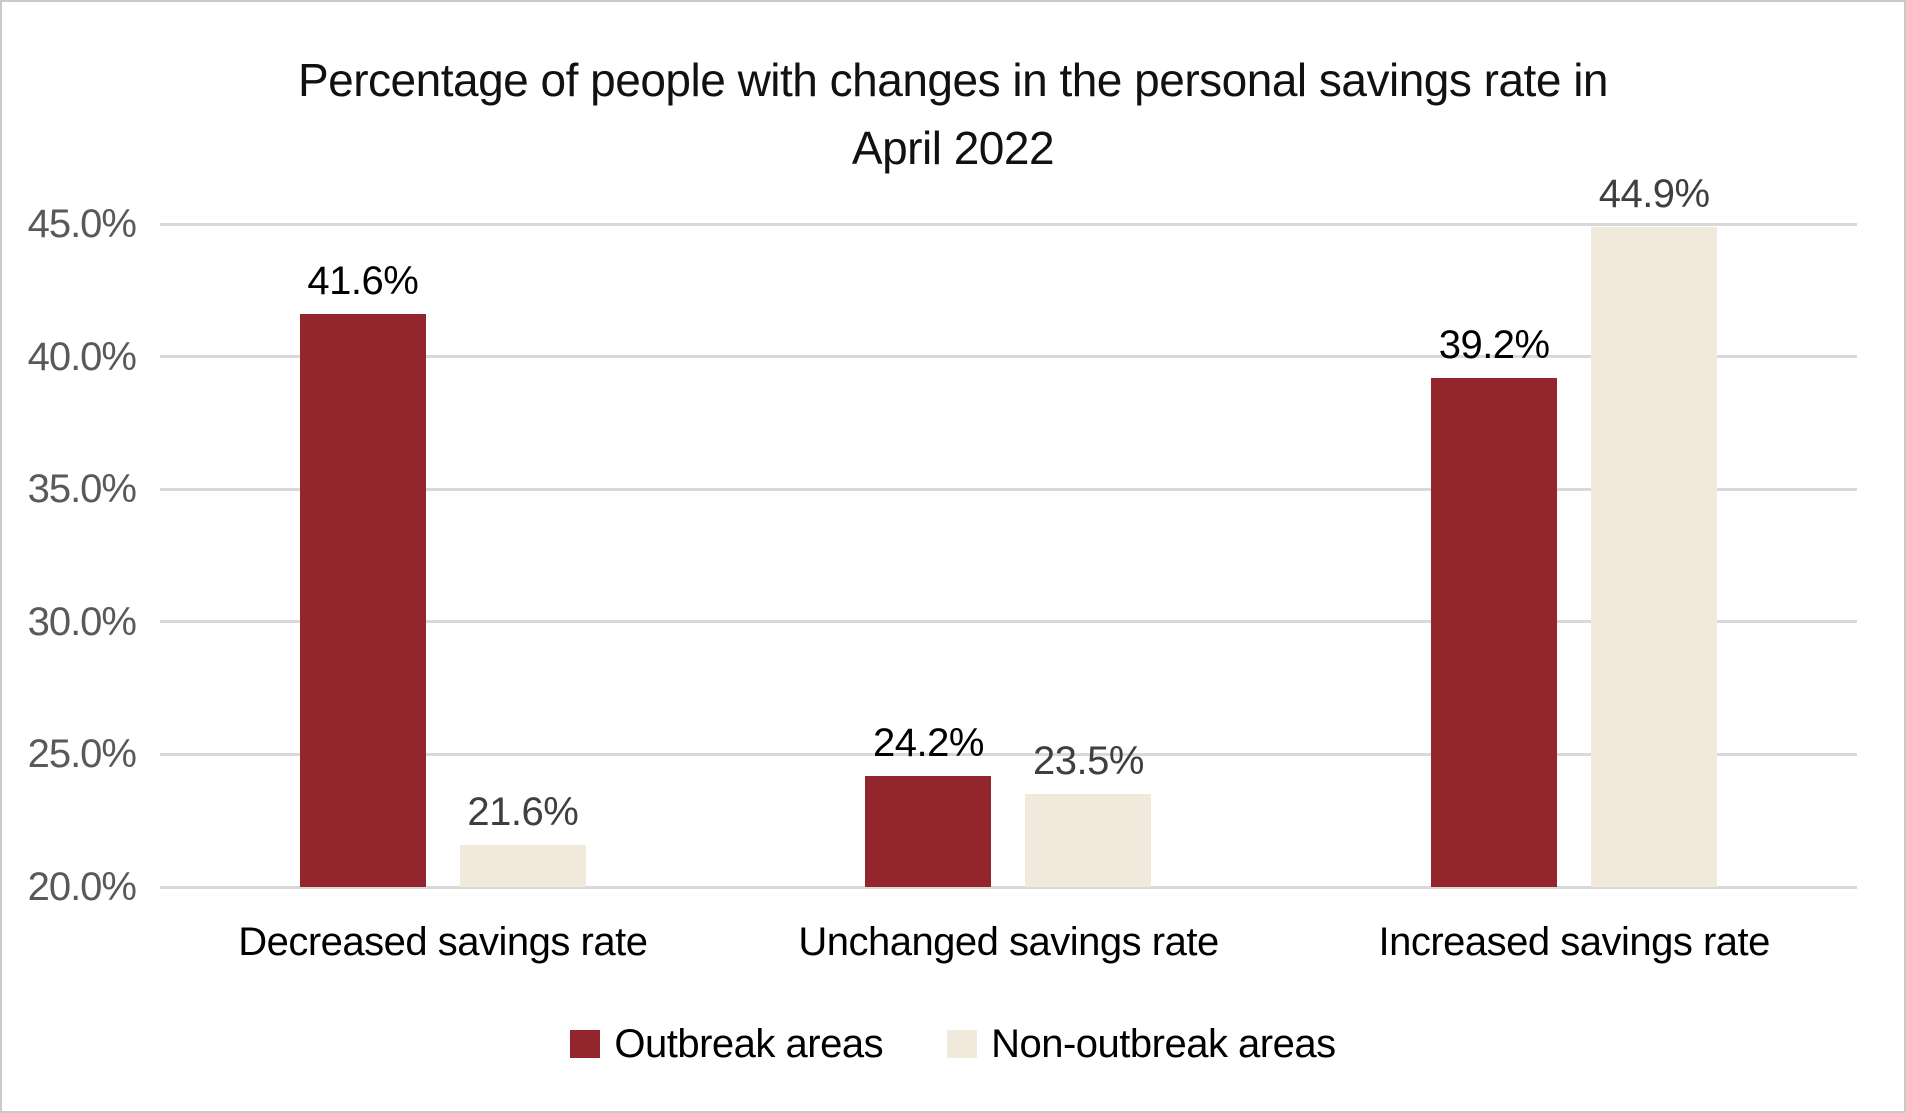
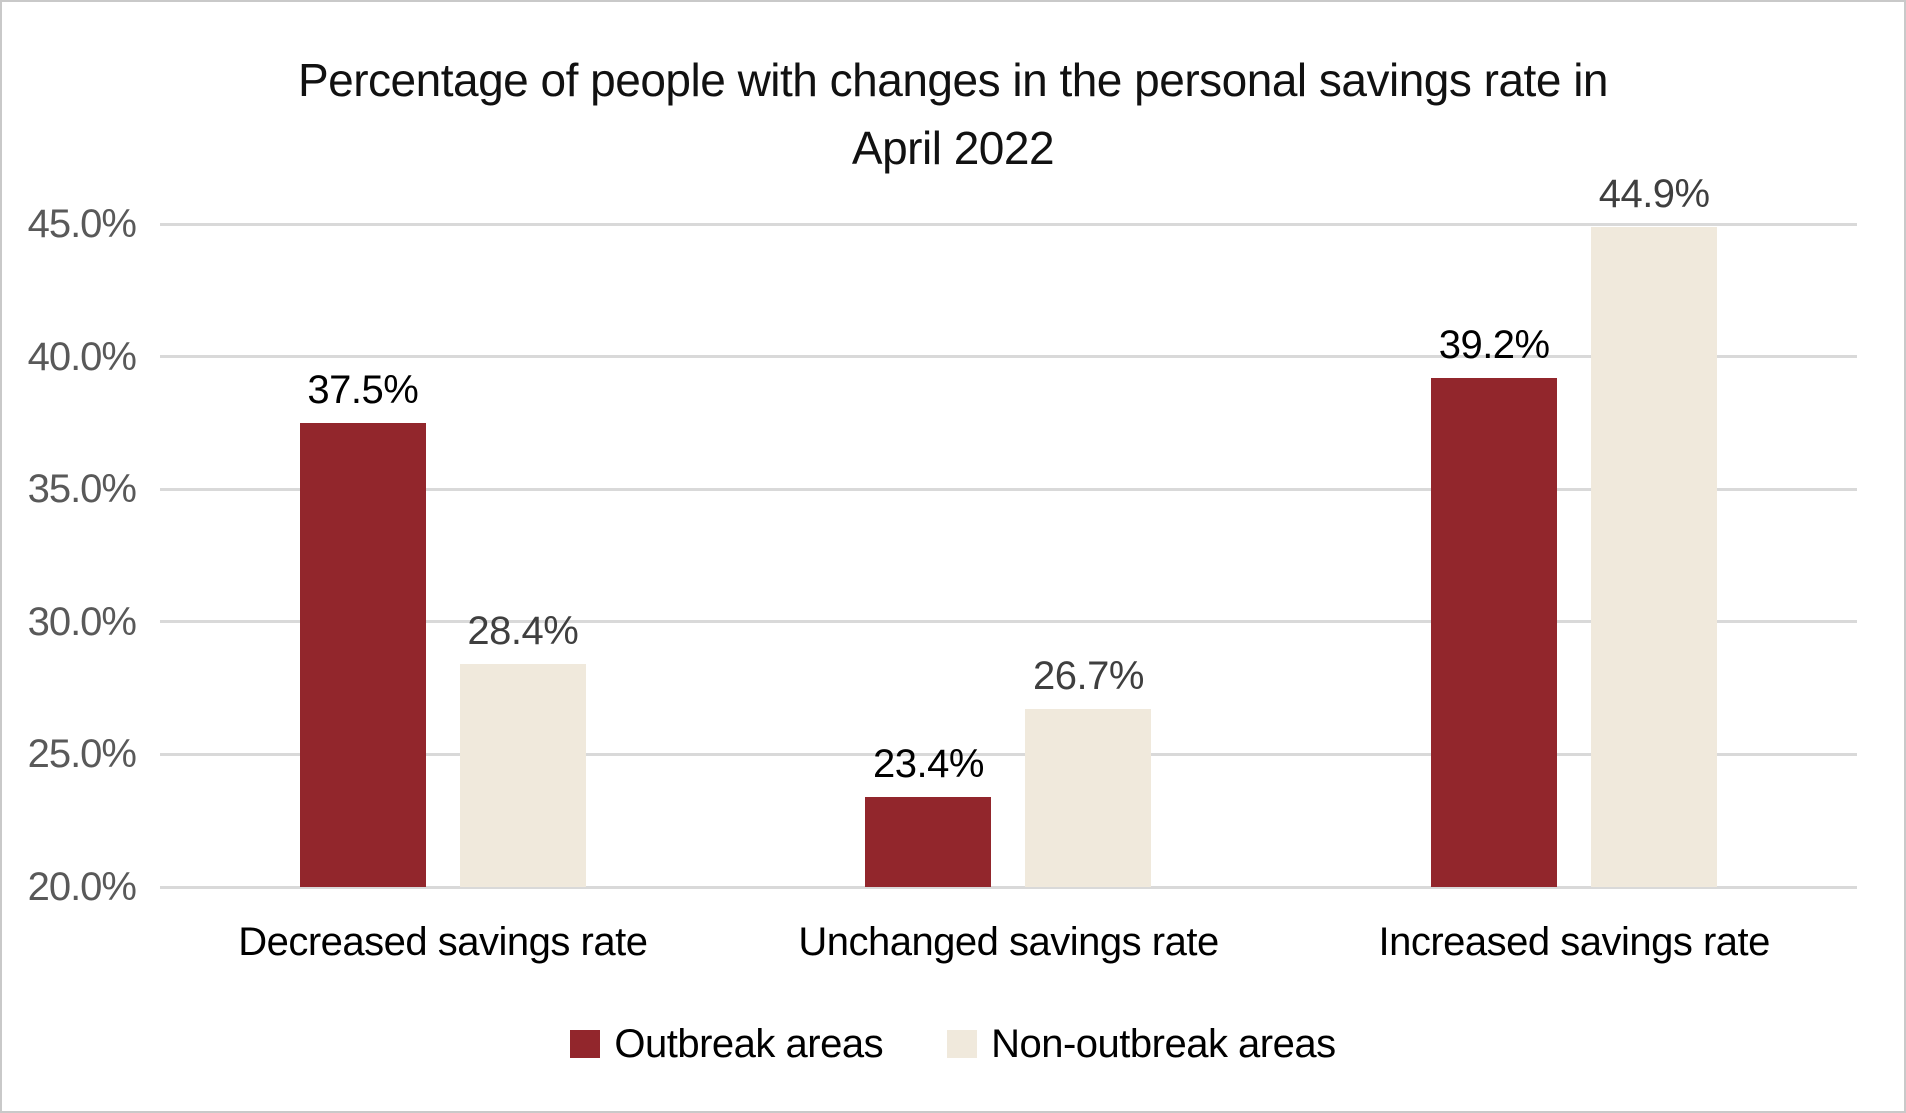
Outbreak areas/Decreased savings rate: 41.6% -> 37.5%
Non-outbreak areas/Decreased savings rate: 21.6% -> 28.4%
Outbreak areas/Unchanged savings rate: 24.2% -> 23.4%
Non-outbreak areas/Unchanged savings rate: 23.5% -> 26.7%
